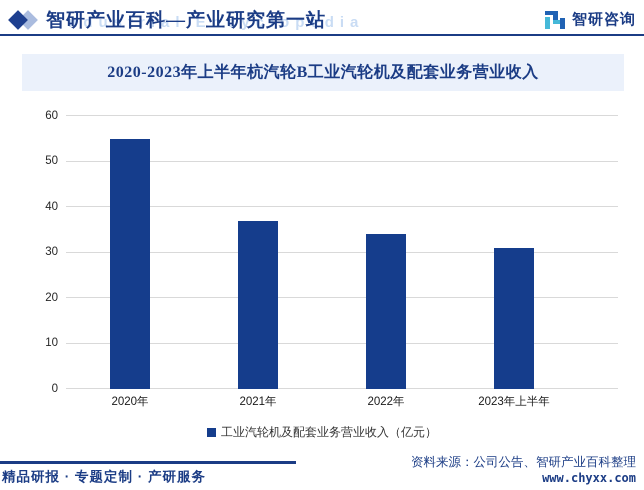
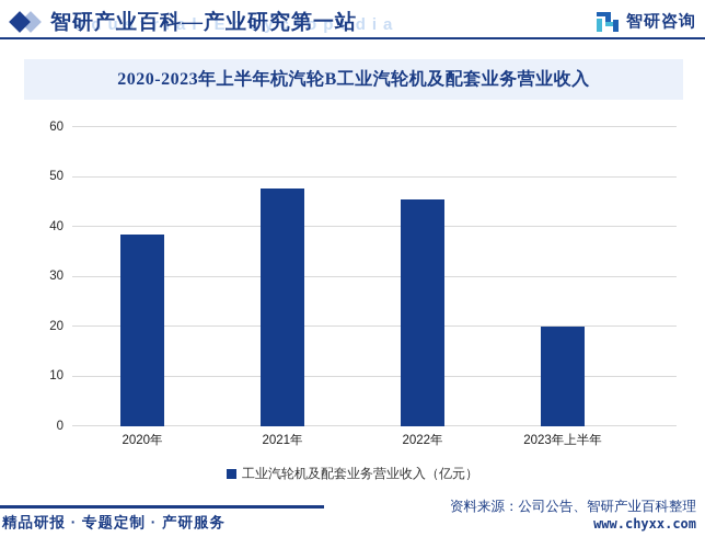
2020年: 55 -> 38
2021年: 37 -> 48
2022年: 34 -> 46
2023年上半年: 31 -> 20
